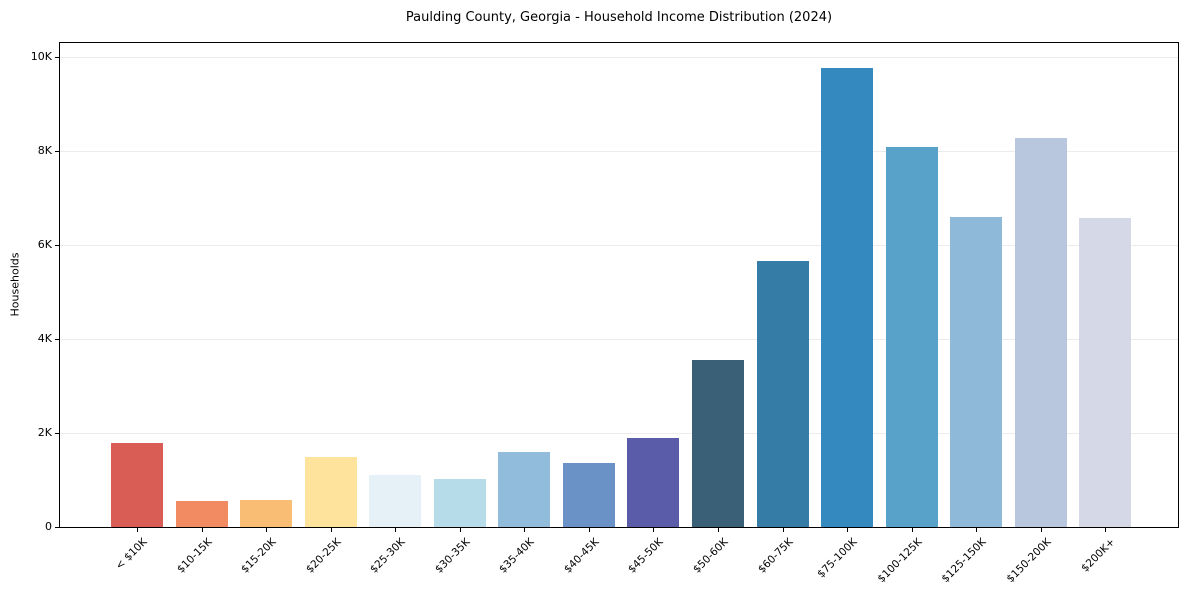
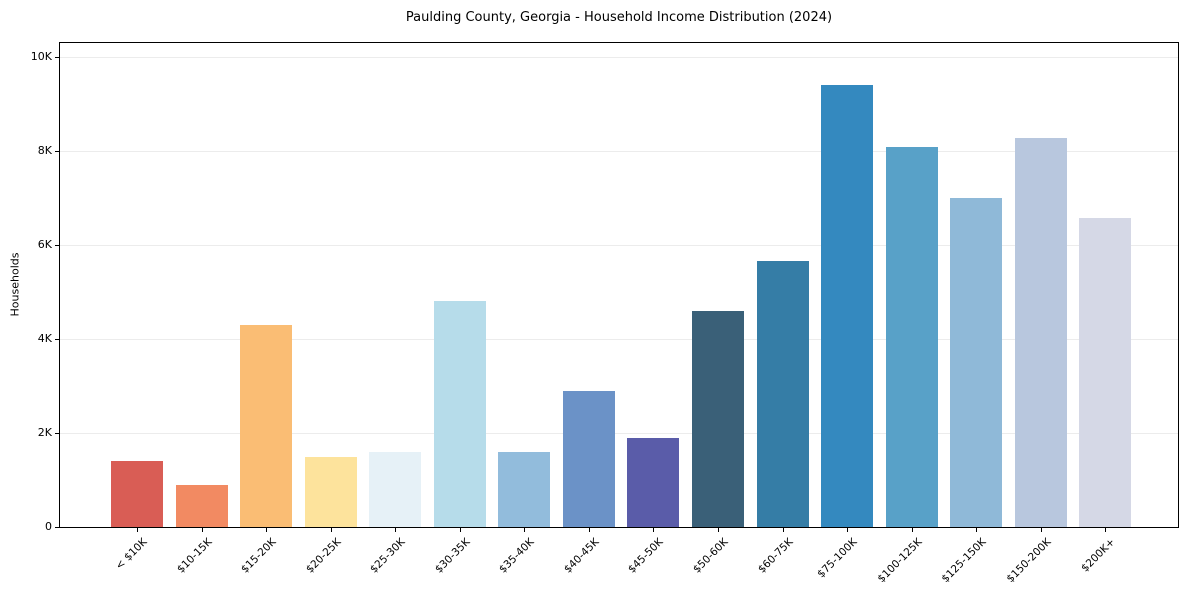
< $10K: 1.8K -> 1.4K
$10-15K: 0.6K -> 0.9K
$15-20K: 0.6K -> 4.3K
$25-30K: 1.1K -> 1.6K
$30-35K: 1.0K -> 4.8K
$40-45K: 1.4K -> 2.9K
$50-60K: 3.6K -> 4.6K
$75-100K: 9.8K -> 9.4K
$125-150K: 6.6K -> 7.0K
